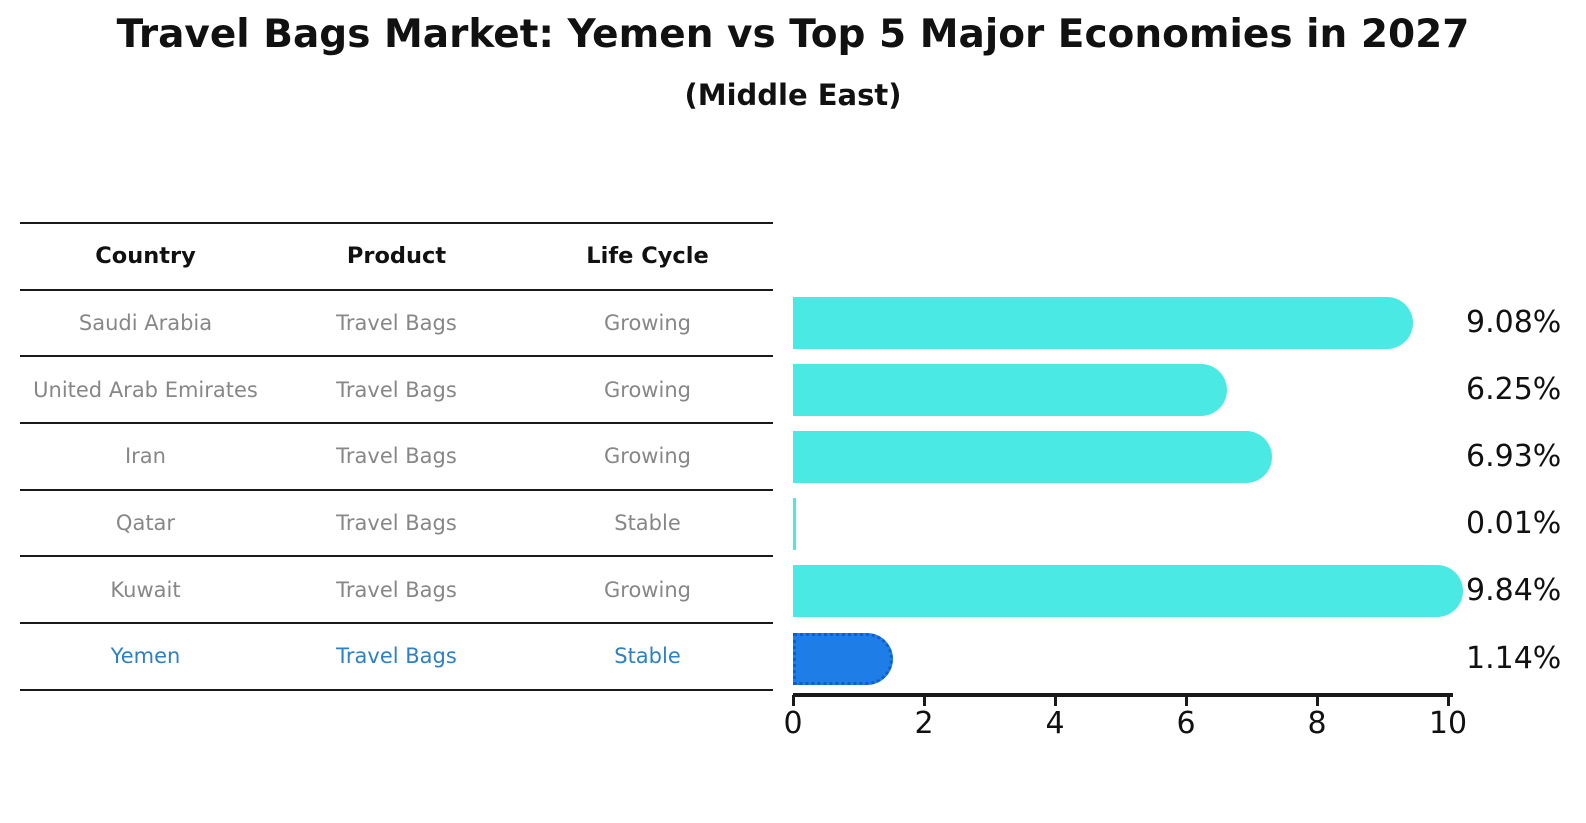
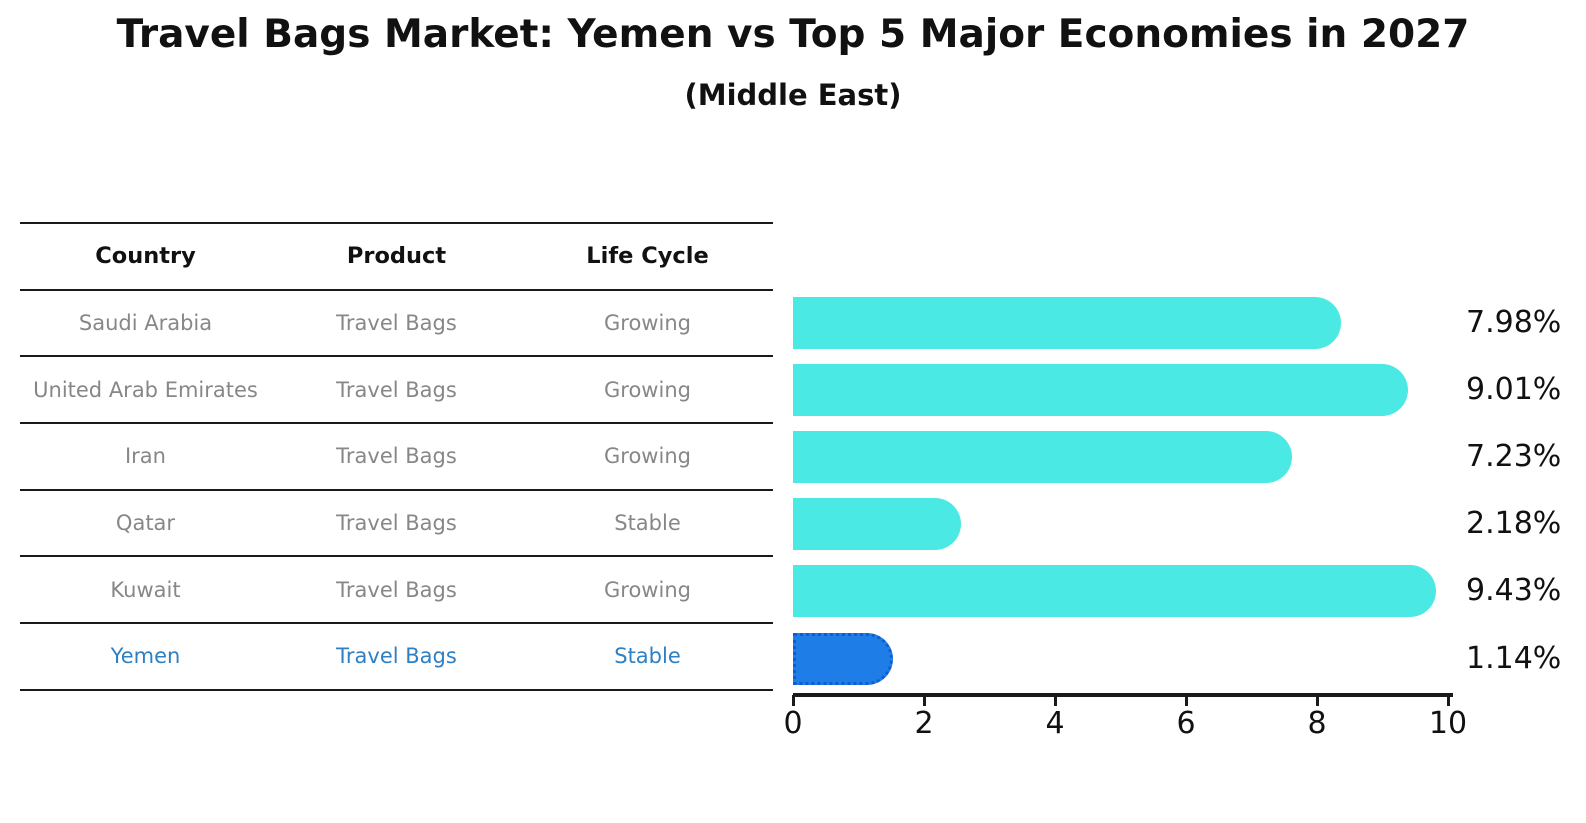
Saudi Arabia: 9.08% -> 7.98%
United Arab Emirates: 6.25% -> 9.01%
Iran: 6.93% -> 7.23%
Qatar: 0.01% -> 2.18%
Kuwait: 9.84% -> 9.43%
